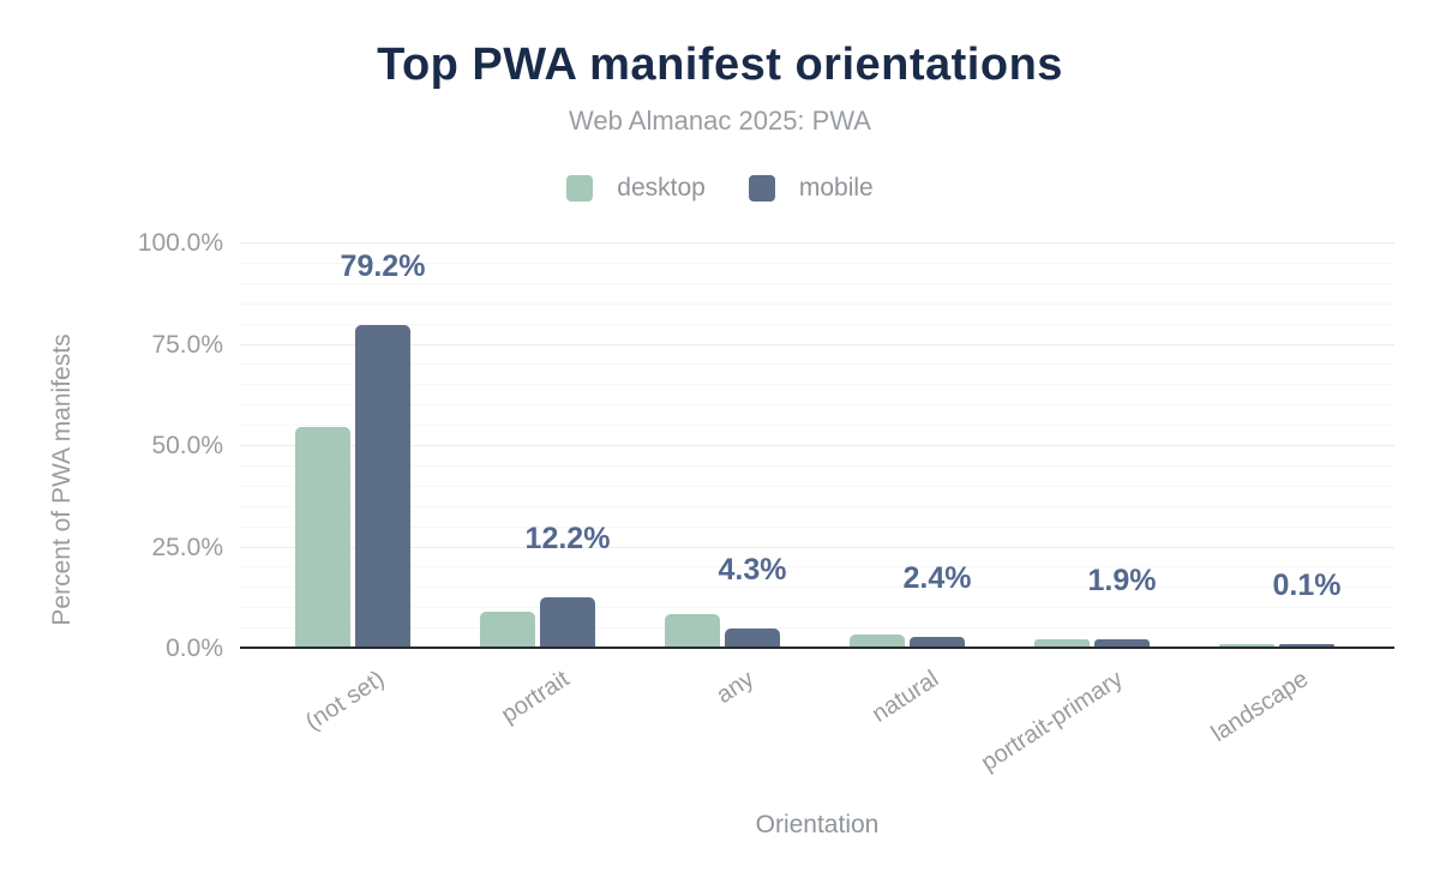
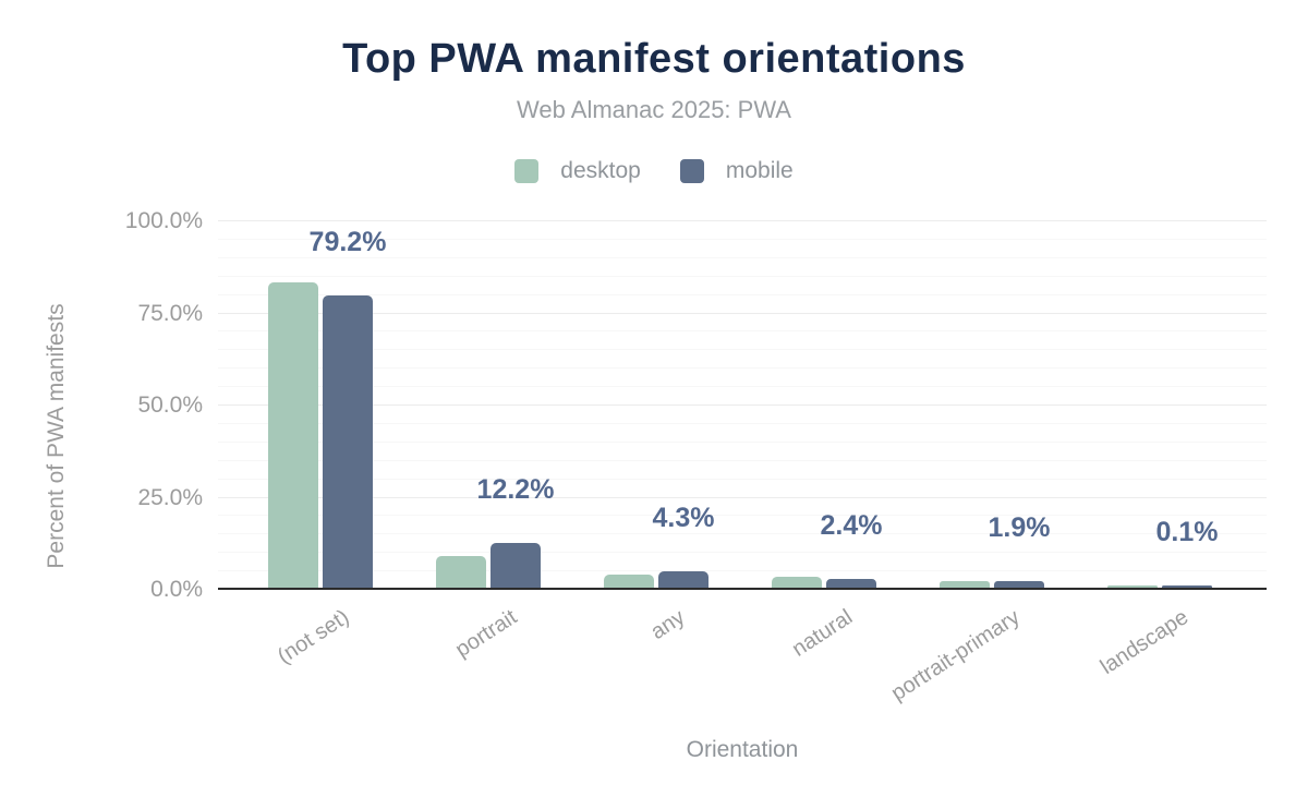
desktop/(not set): 54% -> 83%
desktop/any: 8% -> 4%
